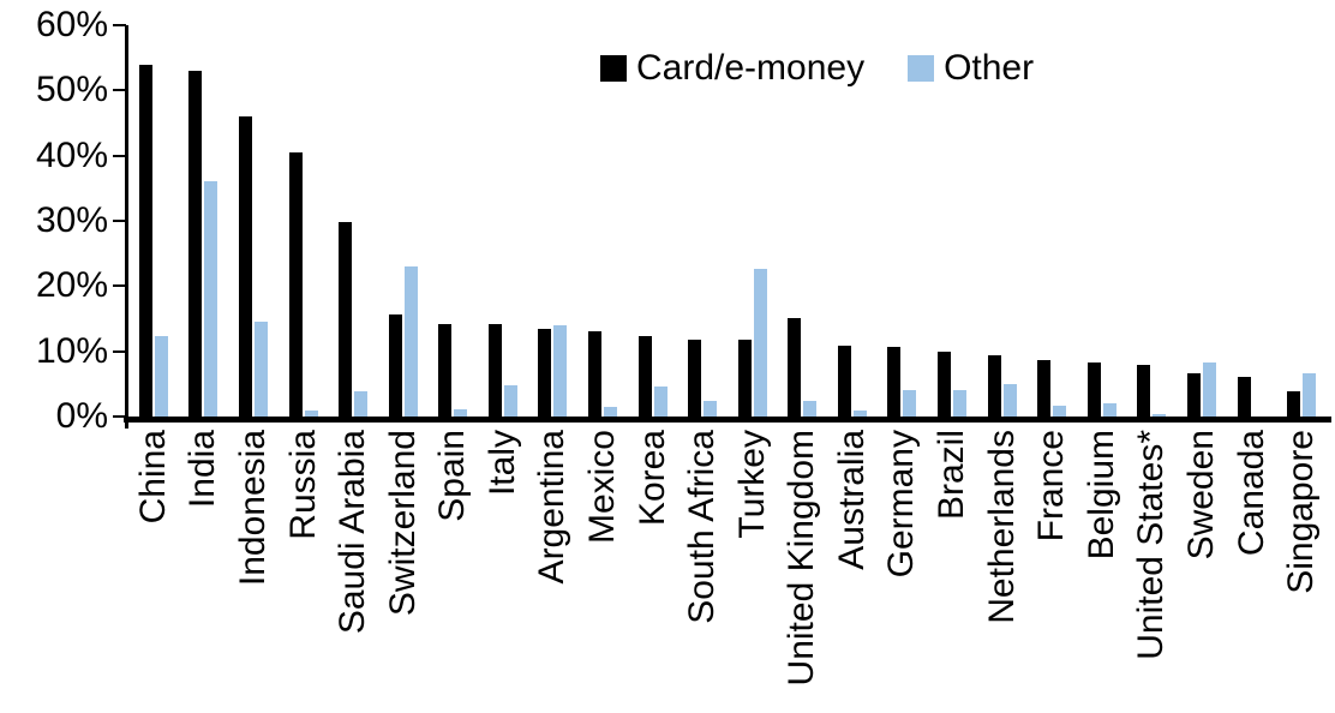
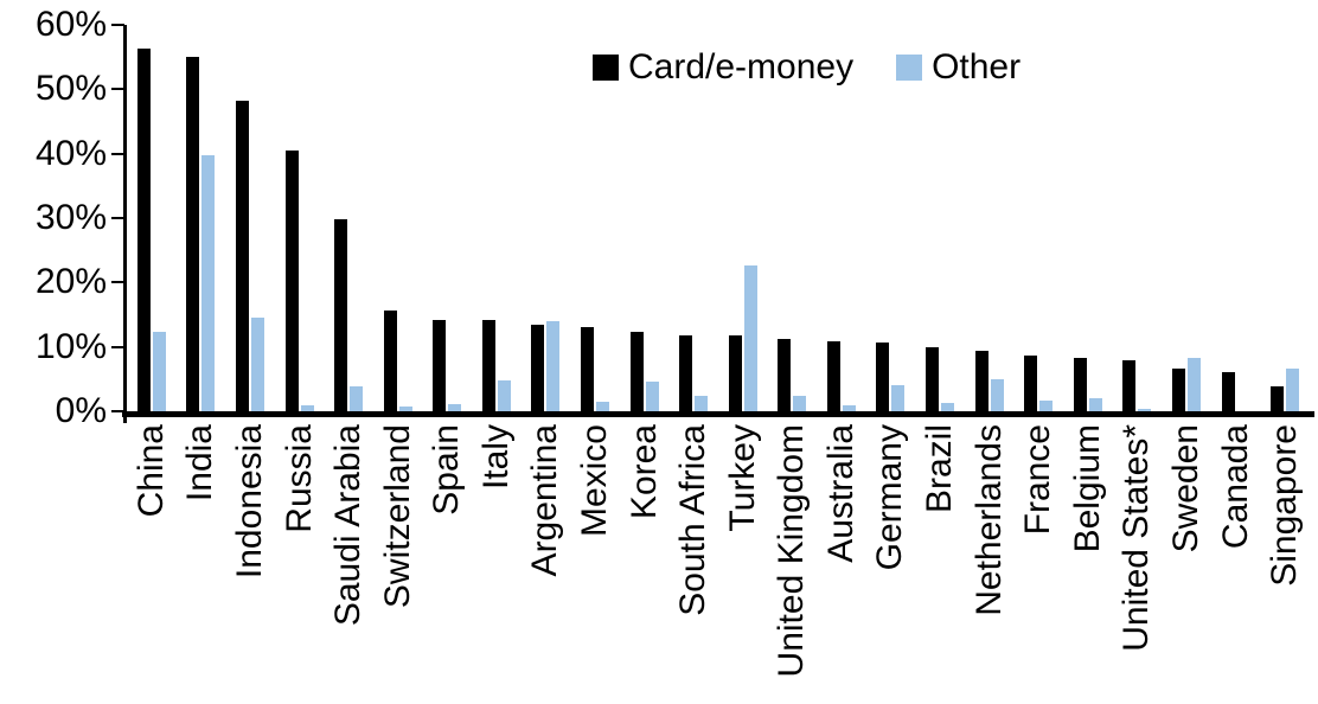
Card/e-money/China: 54% -> 56%
Card/e-money/India: 53% -> 55%
Other/India: 36% -> 40%
Card/e-money/Indonesia: 46% -> 48%
Other/Switzerland: 23% -> 1%
Card/e-money/United Kingdom: 15% -> 11%
Other/Brazil: 4% -> 1%
